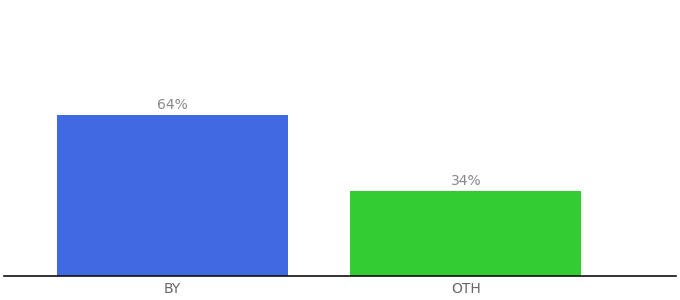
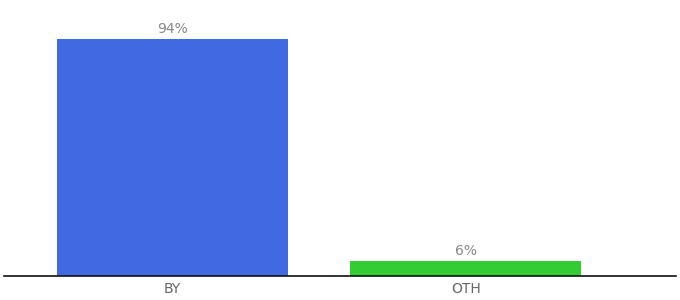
BY: 64% -> 94%
OTH: 34% -> 6%
